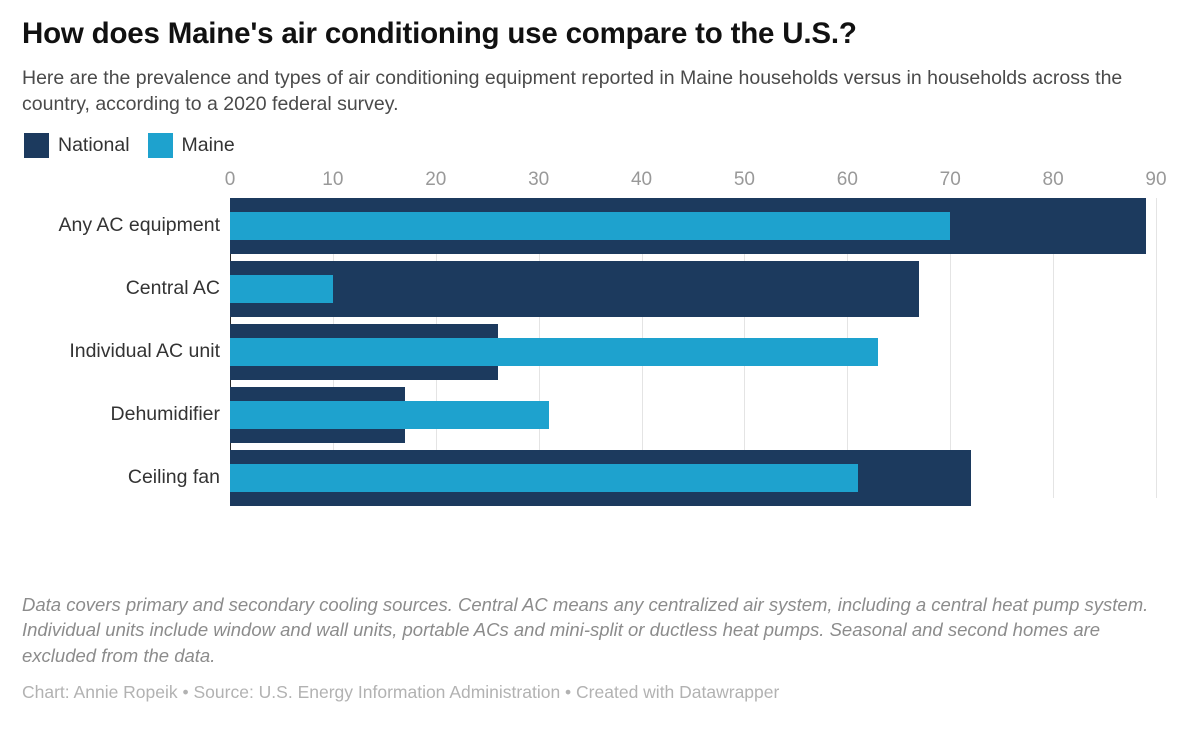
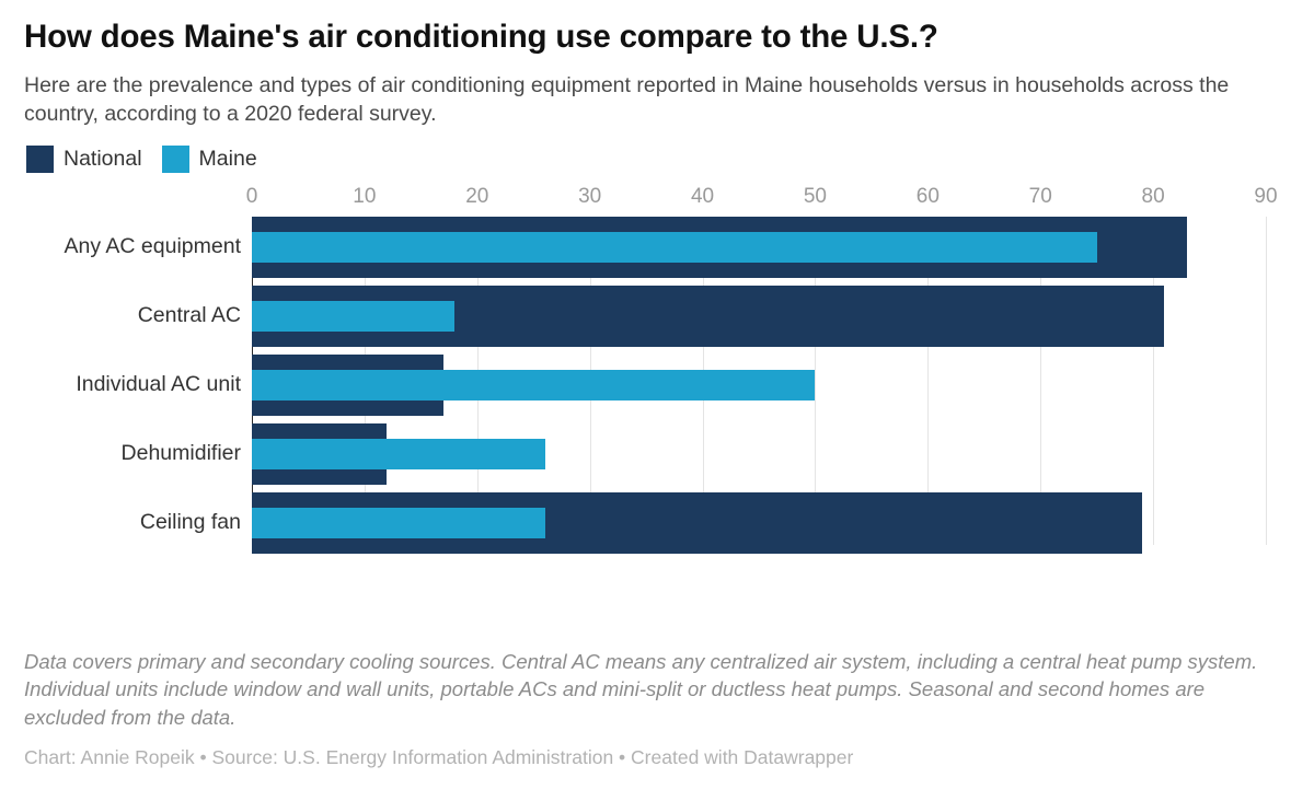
National/Any AC equipment: 89 -> 83
Maine/Any AC equipment: 70 -> 75
National/Central AC: 67 -> 81
Maine/Central AC: 10 -> 18
National/Individual AC unit: 26 -> 17
Maine/Individual AC unit: 63 -> 50
National/Dehumidifier: 17 -> 12
Maine/Dehumidifier: 31 -> 26
National/Ceiling fan: 72 -> 79
Maine/Ceiling fan: 61 -> 26
